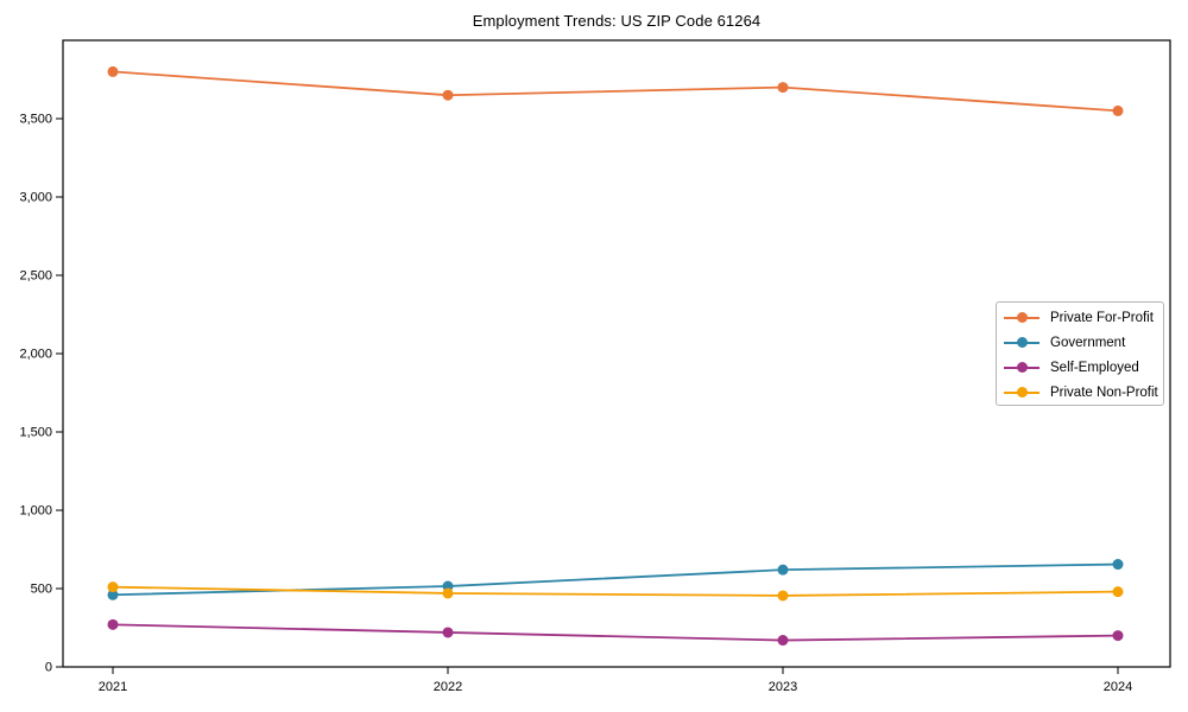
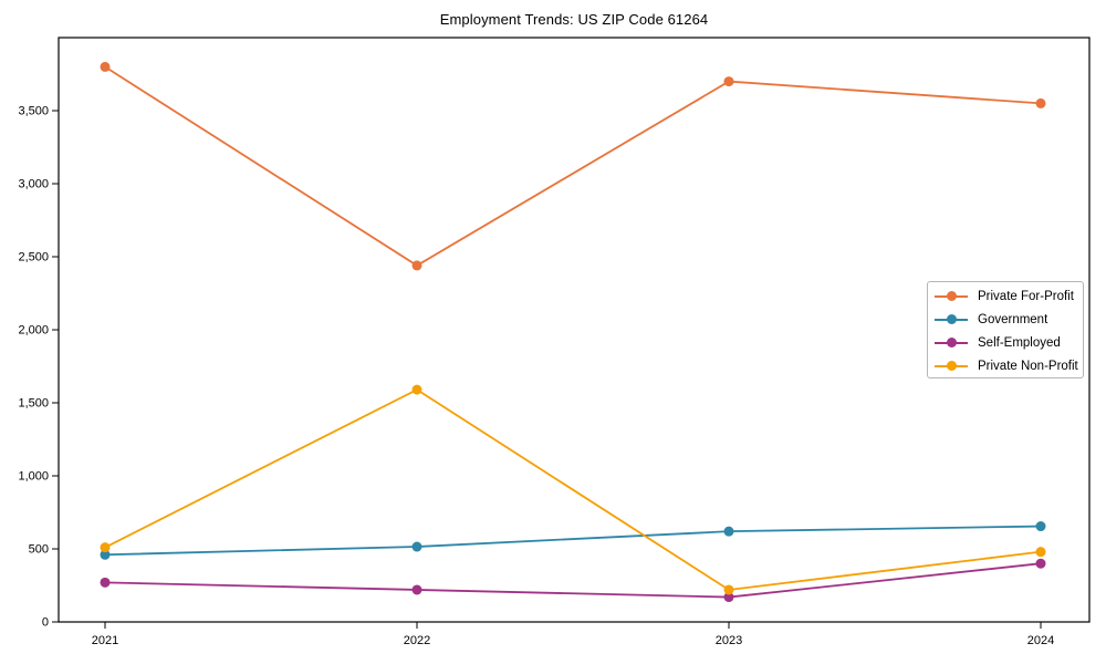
Private For-Profit/2022: 3650 -> 2440
Private Non-Profit/2022: 470 -> 1590
Private Non-Profit/2023: 460 -> 220
Self-Employed/2024: 200 -> 400
